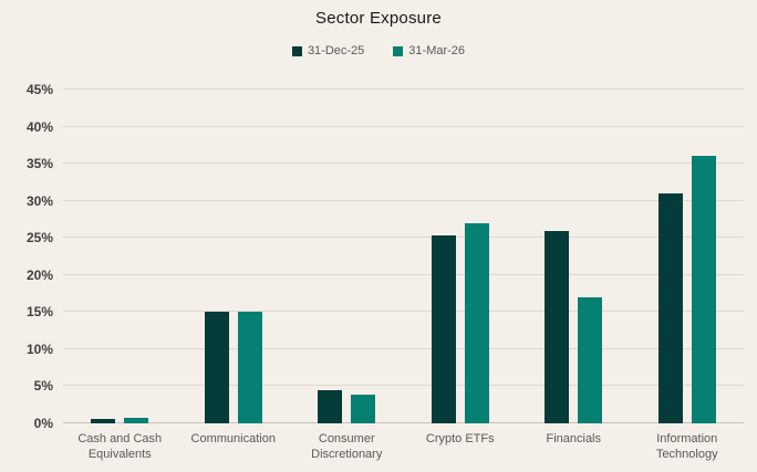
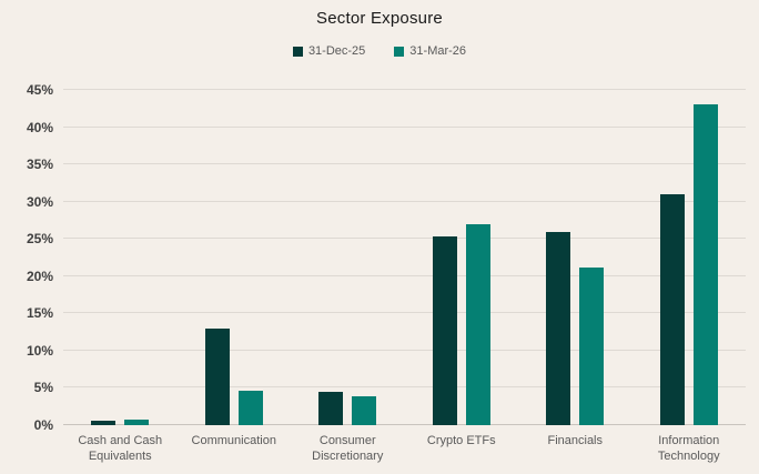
31-Dec-25/Communication: 15% -> 13%
31-Mar-26/Communication: 15% -> 5%
31-Mar-26/Financials: 17% -> 21%
31-Mar-26/Information Technology: 36% -> 43%
